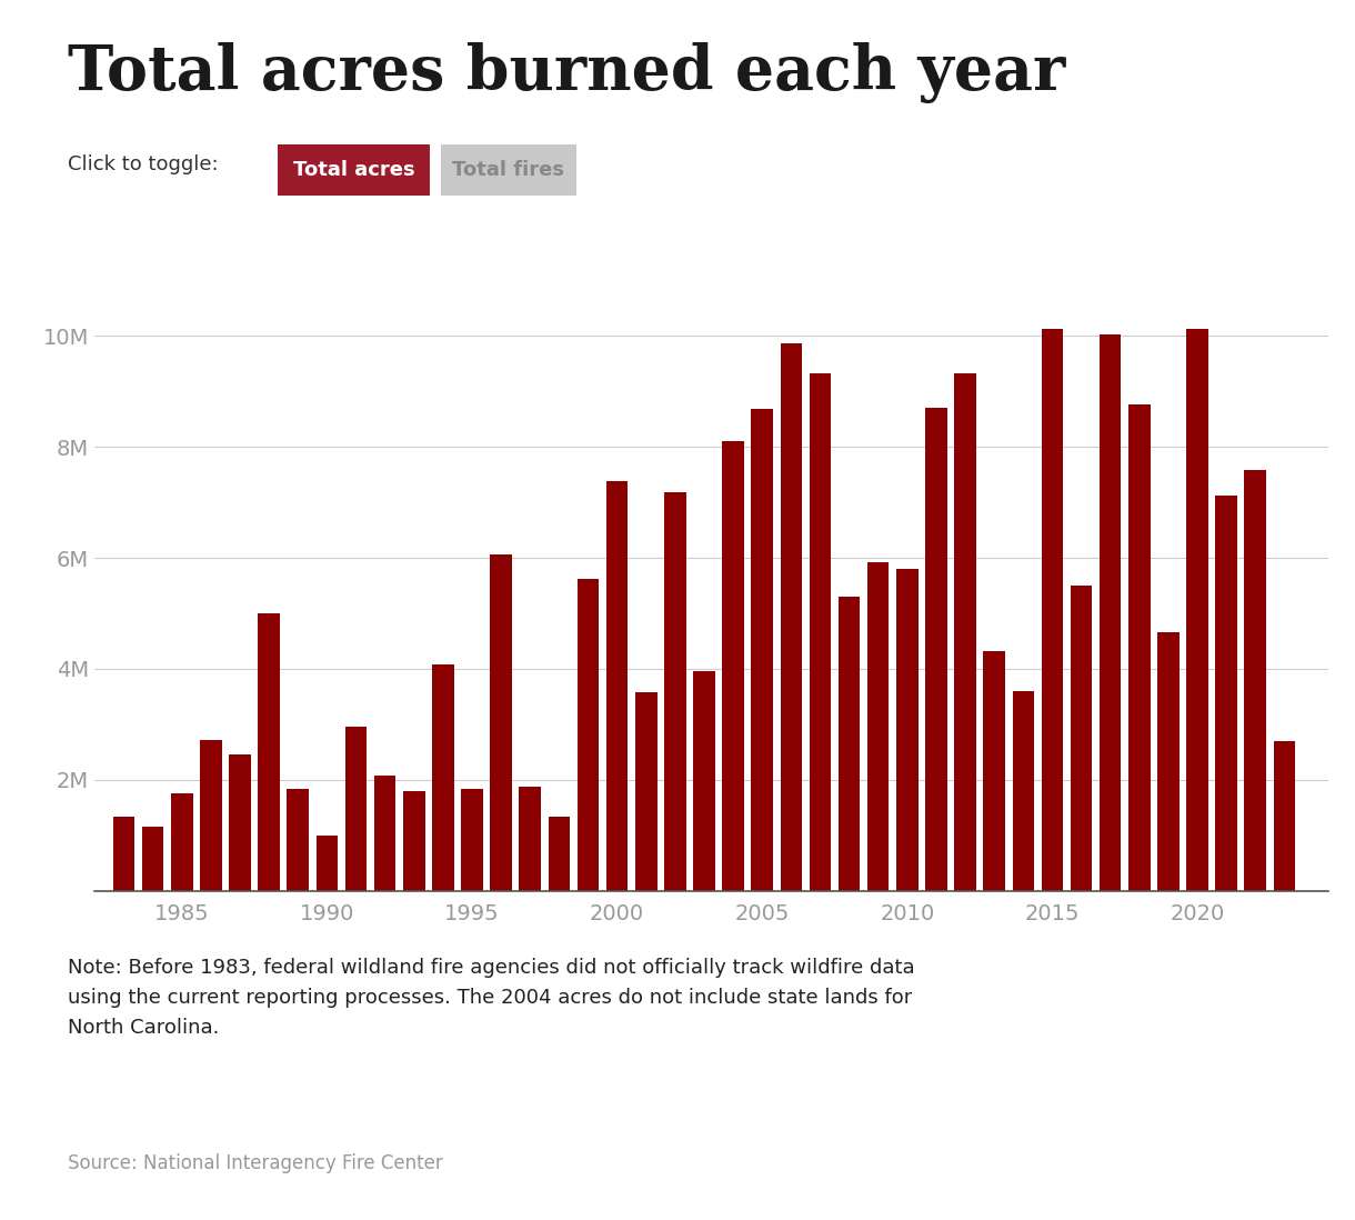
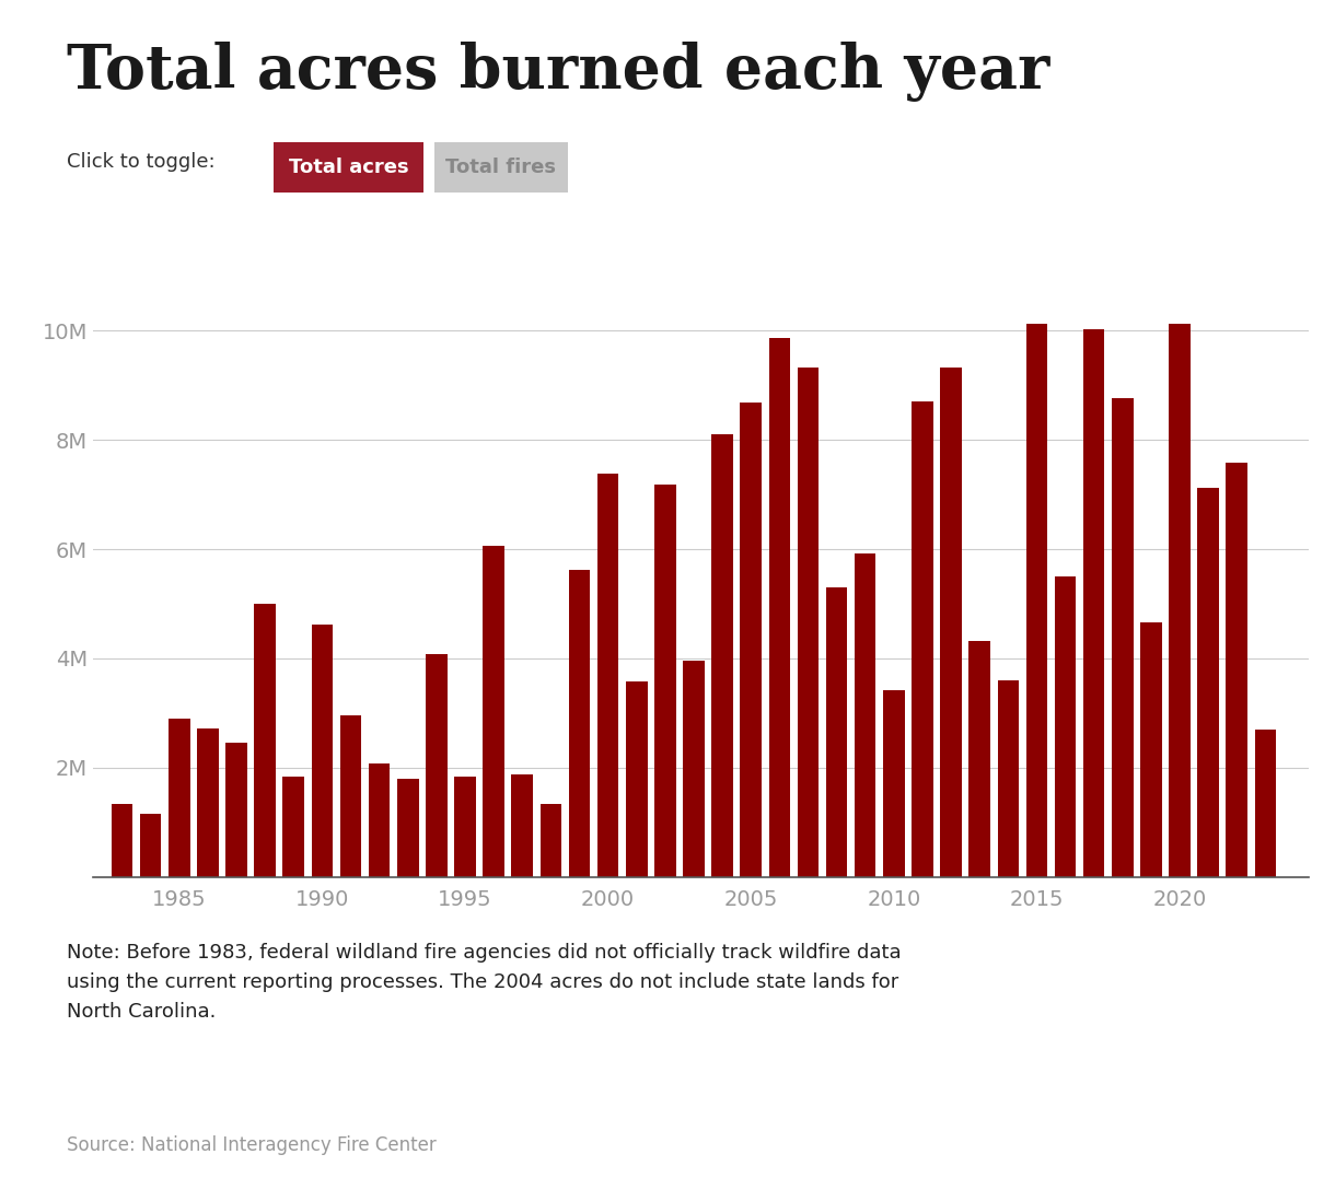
1985: 1.75M -> 2.90M
1990: 1.00M -> 4.62M
2010: 5.80M -> 3.42M
